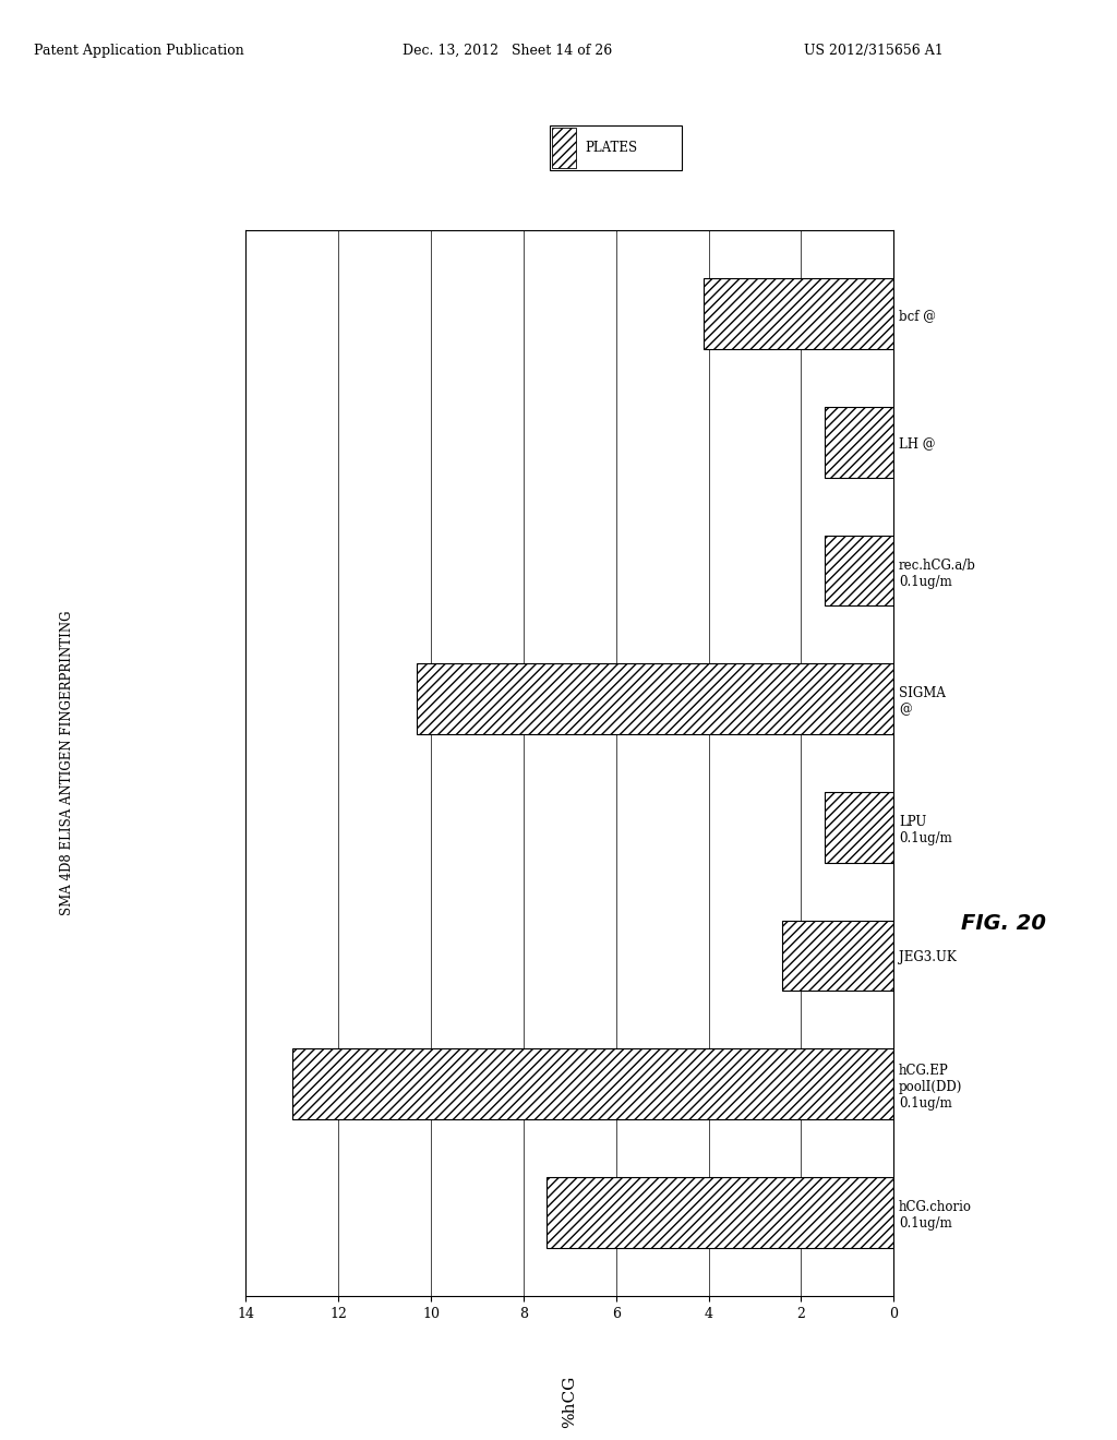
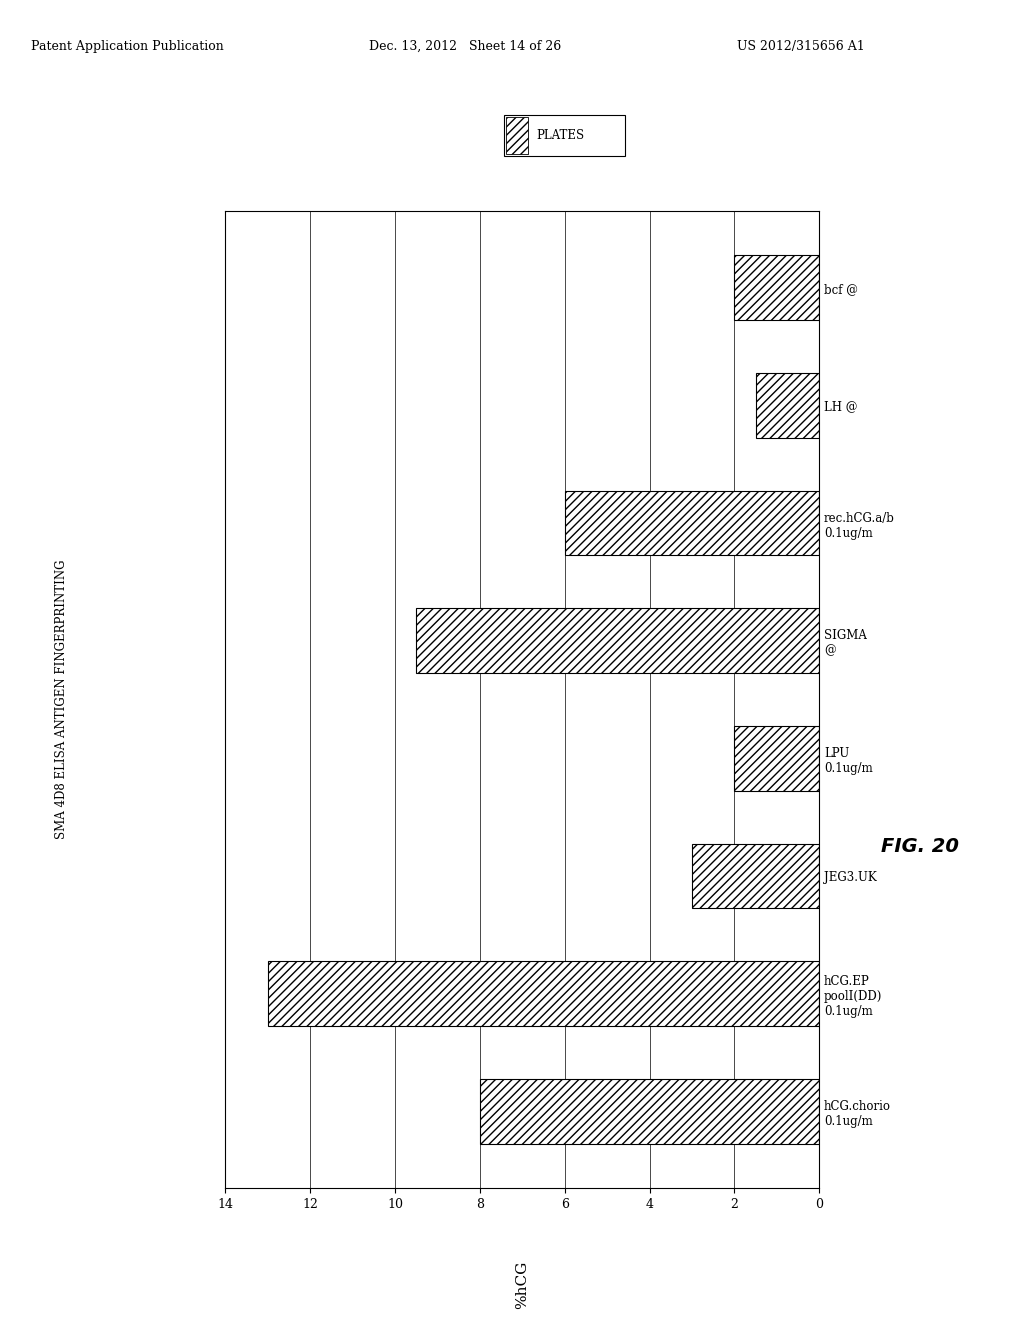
bcf @: 4.1 -> 2.0
rec.hCG.a/b 0.1ug/m: 1.5 -> 6.0
SIGMA @: 10.3 -> 9.5
LPU 0.1ug/m: 1.5 -> 2.0
JEG3.UK: 2.4 -> 3.0
hCG.chorio 0.1ug/m: 7.5 -> 8.0
